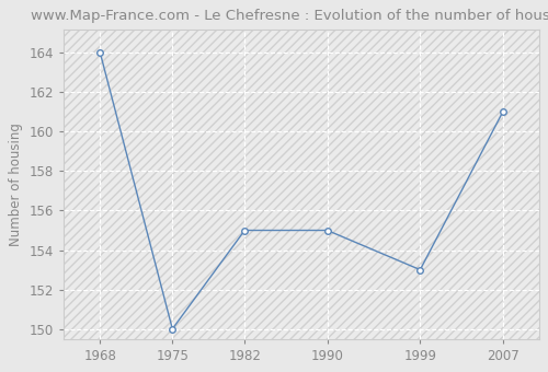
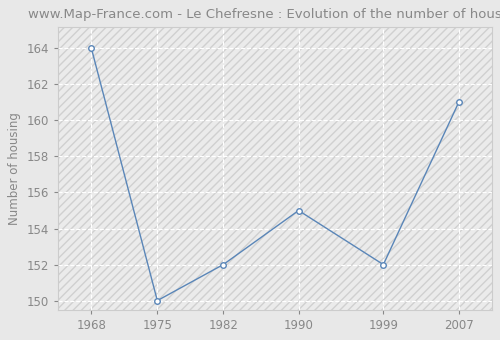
1982: 155 -> 152
1999: 153 -> 152
